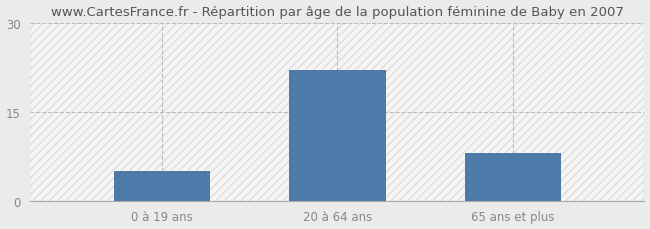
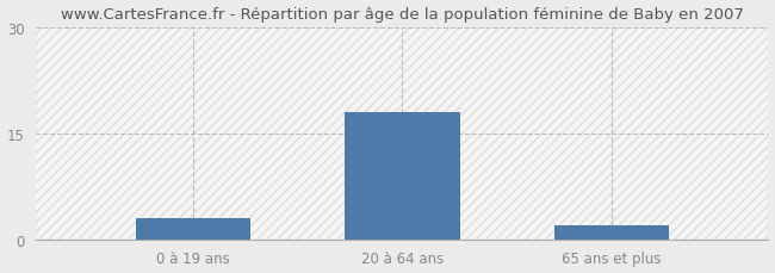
0 à 19 ans: 5 -> 3
20 à 64 ans: 22 -> 18
65 ans et plus: 8 -> 2
